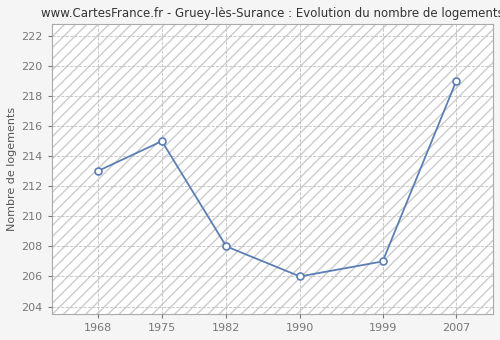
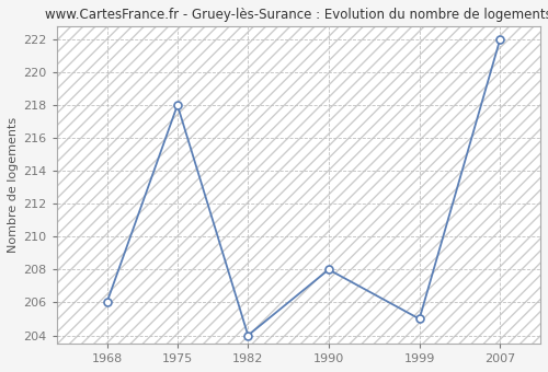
1968: 213 -> 206
1975: 215 -> 218
1982: 208 -> 204
1990: 206 -> 208
1999: 207 -> 205
2007: 219 -> 222
